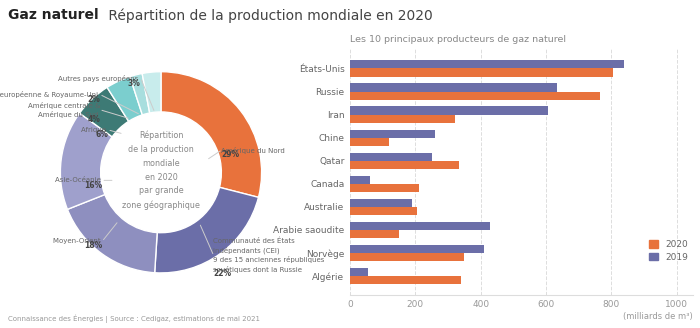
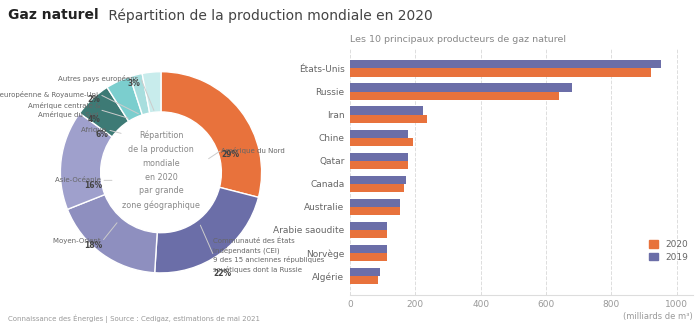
2019/États-Unis: 840 -> 951
2020/États-Unis: 805 -> 921
2019/Russie: 635 -> 679
2020/Russie: 765 -> 639
2019/Iran: 605 -> 224
2020/Iran: 320 -> 235
2019/Chine: 260 -> 178
2020/Chine: 120 -> 194
2019/Qatar: 250 -> 178
2020/Qatar: 335 -> 177
2019/Canada: 60 -> 170
2020/Canada: 210 -> 165
2019/Australie: 190 -> 152
2020/Australie: 205 -> 152
2019/Arabie saoudite: 430 -> 112
2020/Arabie saoudite: 150 -> 113
2019/Norvège: 410 -> 114
2020/Norvège: 350 -> 112
2019/Algérie: 55 -> 92
2020/Algérie: 340 -> 85
